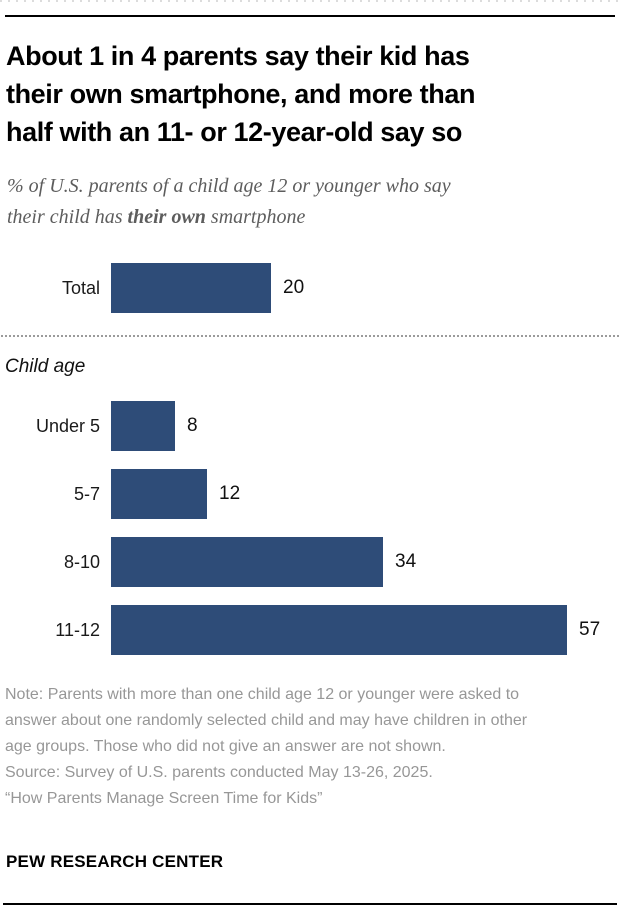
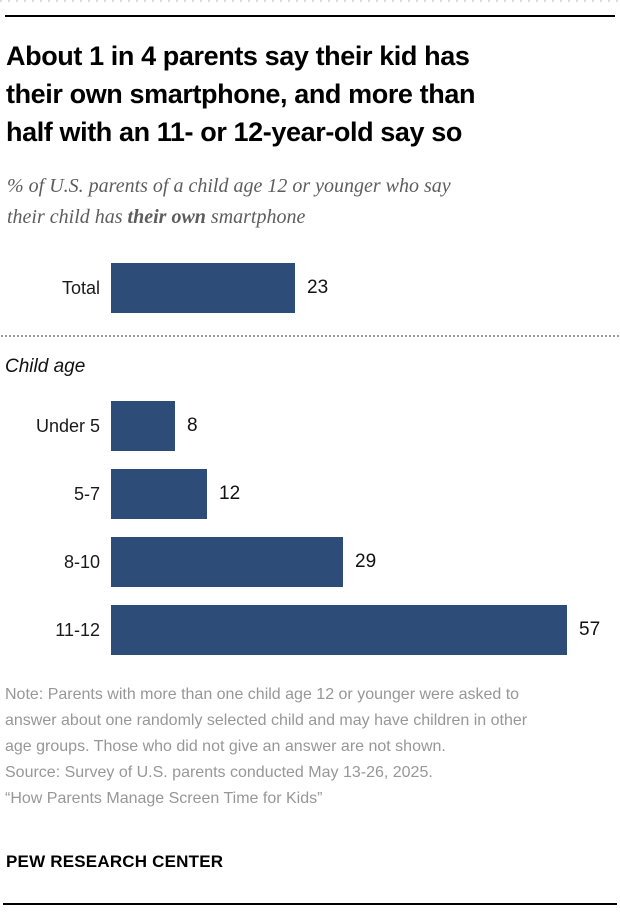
Total: 20 -> 23
8-10: 34 -> 29
